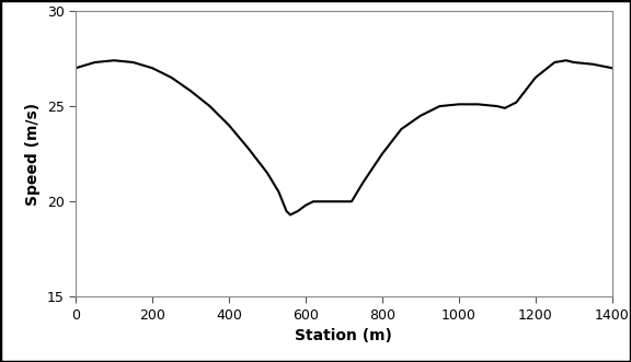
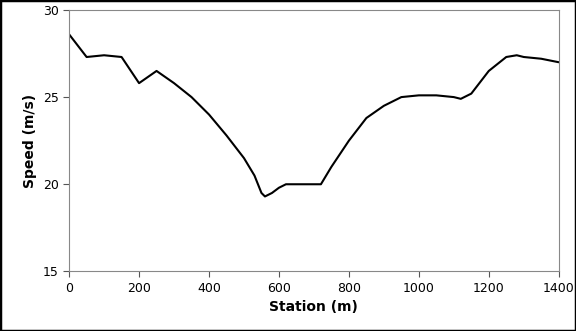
0: 27.0 -> 28.6
200: 27.0 -> 25.8
